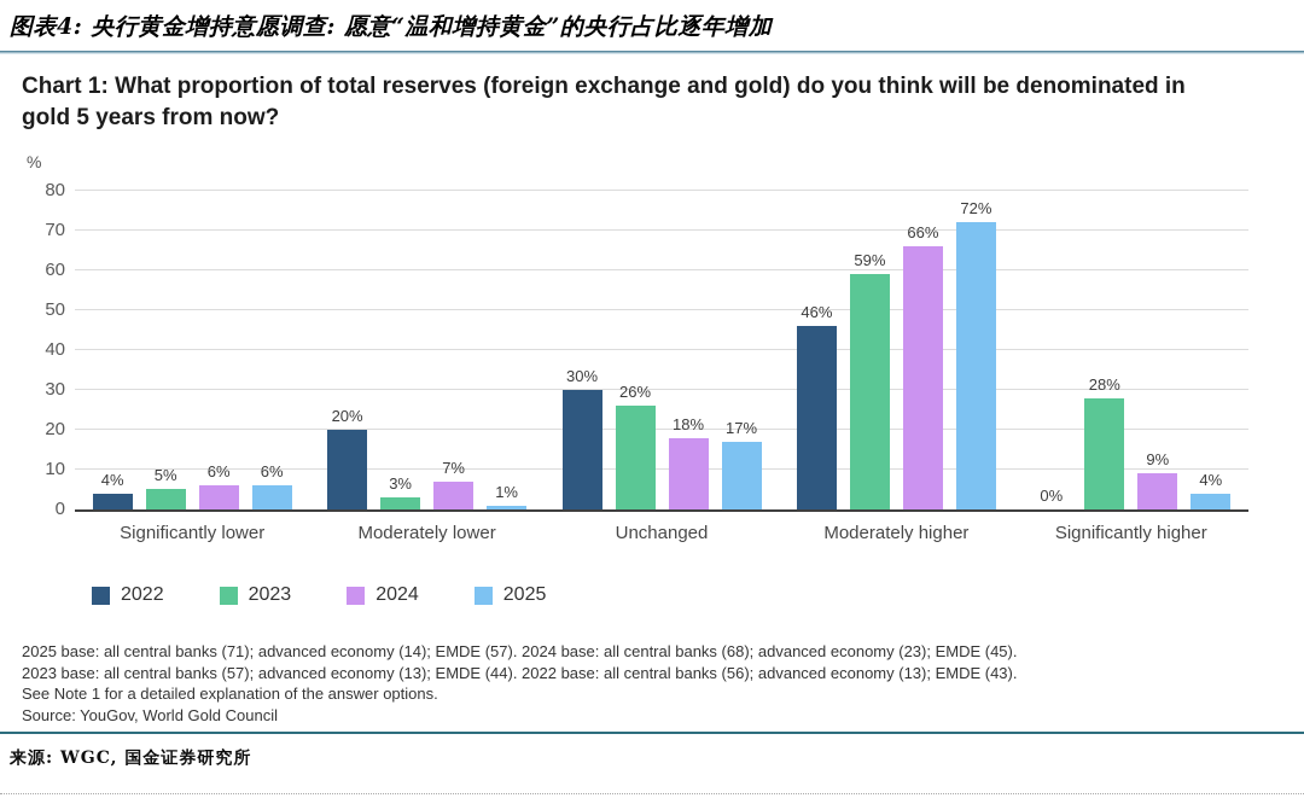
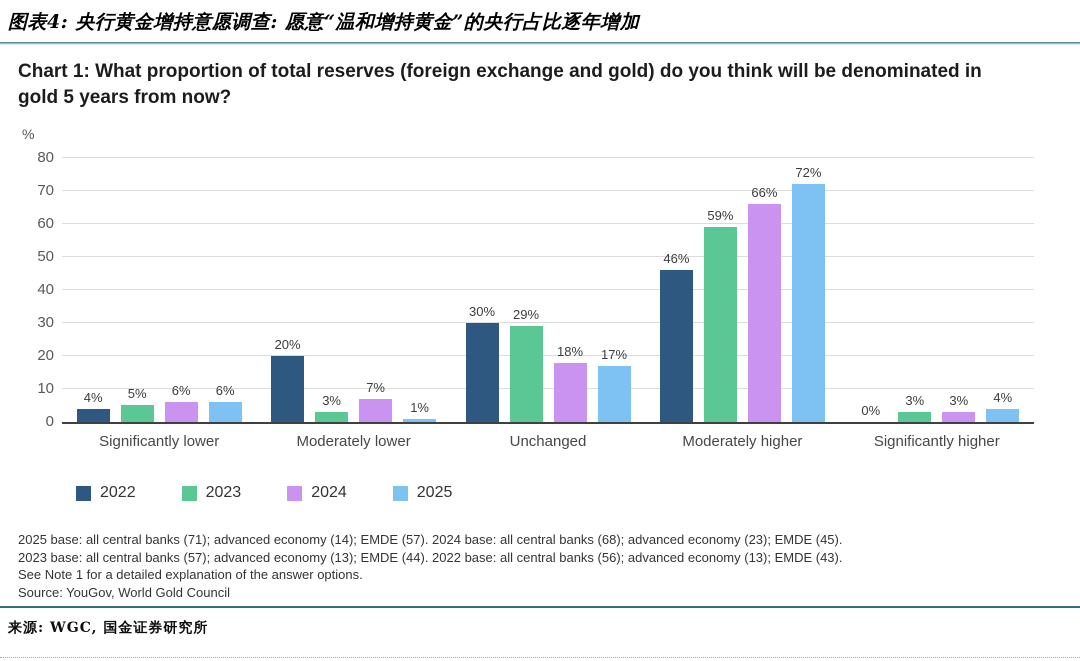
2023/Unchanged: 26% -> 29%
2023/Significantly higher: 28% -> 3%
2024/Significantly higher: 9% -> 3%
